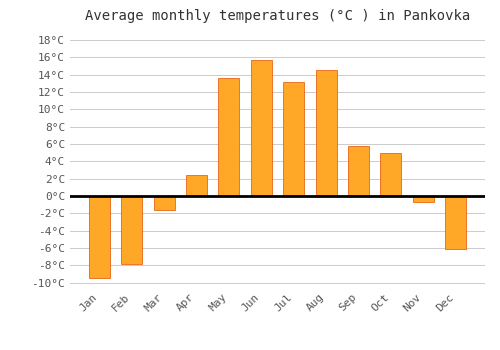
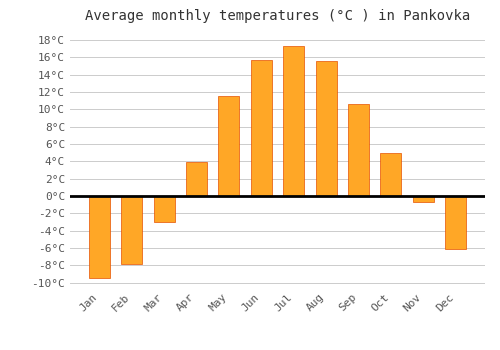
Mar: -1.6°C -> -3.0°C
Apr: 2.4°C -> 3.9°C
May: 13.6°C -> 11.6°C
Jul: 13.2°C -> 17.3°C
Aug: 14.6°C -> 15.6°C
Sep: 5.8°C -> 10.6°C
